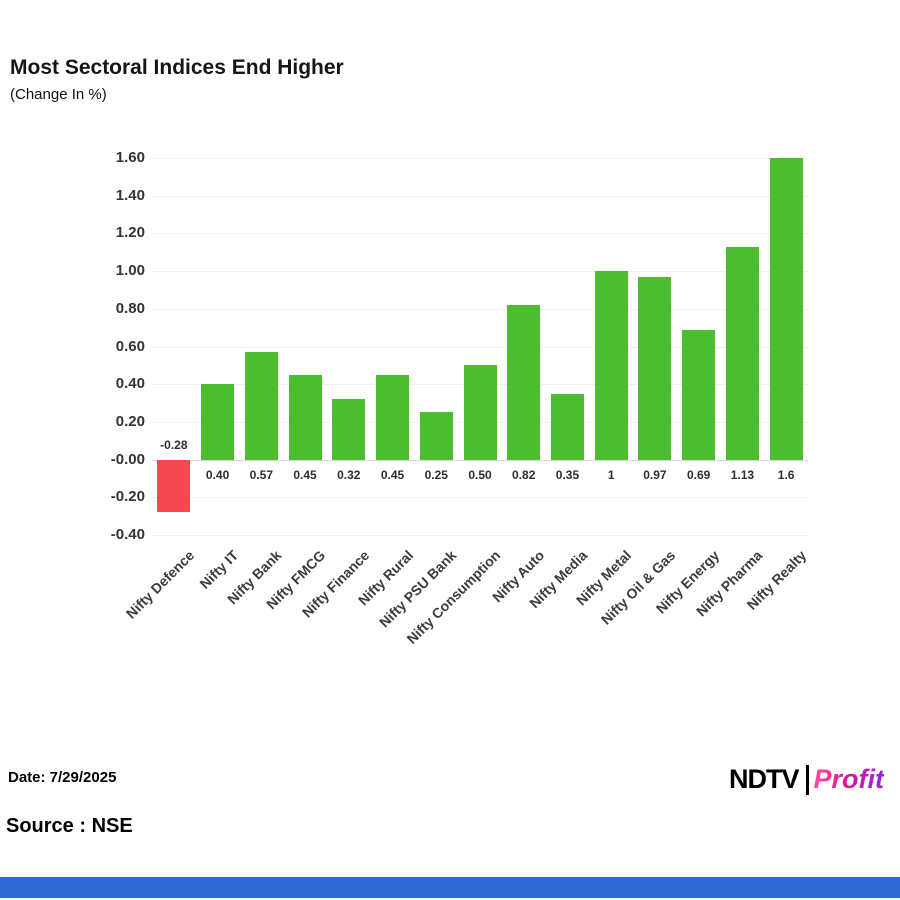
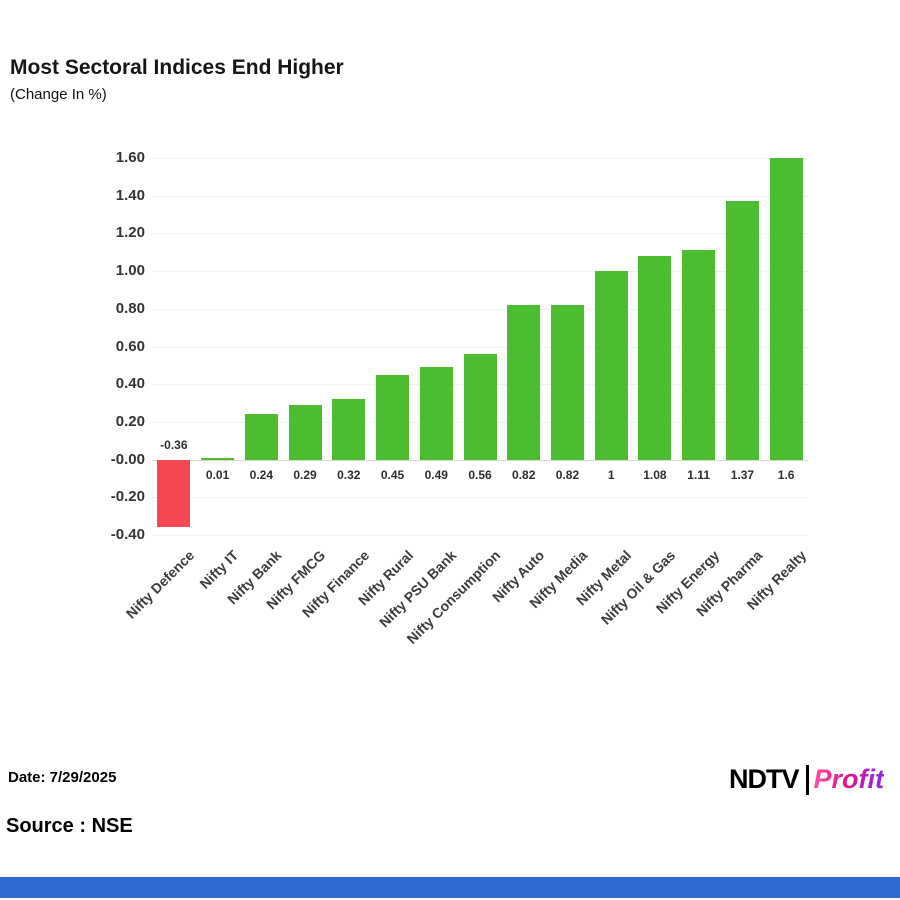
Nifty Defence: -0.28 -> -0.36
Nifty IT: 0.40 -> 0.01
Nifty Bank: 0.57 -> 0.24
Nifty FMCG: 0.45 -> 0.29
Nifty PSU Bank: 0.25 -> 0.49
Nifty Consumption: 0.50 -> 0.56
Nifty Media: 0.35 -> 0.82
Nifty Oil & Gas: 0.97 -> 1.08
Nifty Energy: 0.69 -> 1.11
Nifty Pharma: 1.13 -> 1.37
